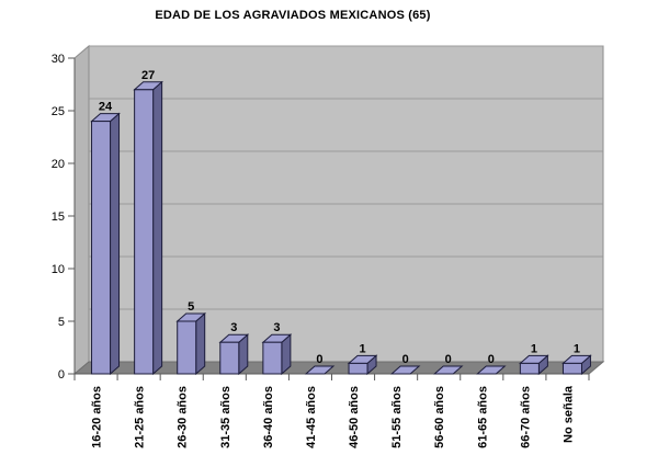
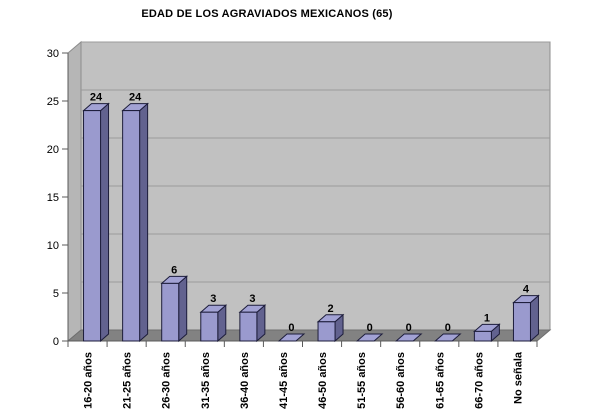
21-25 años: 27 -> 24
26-30 años: 5 -> 6
46-50 años: 1 -> 2
No señala: 1 -> 4
